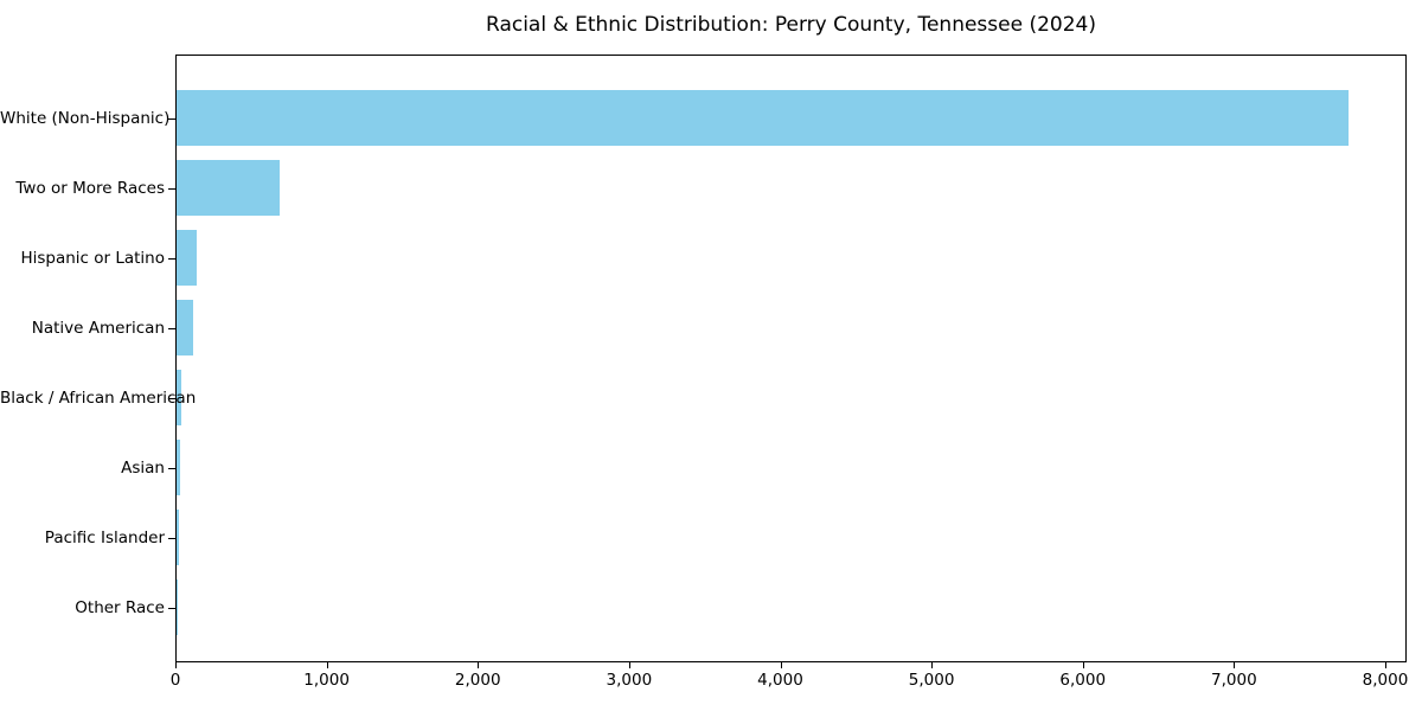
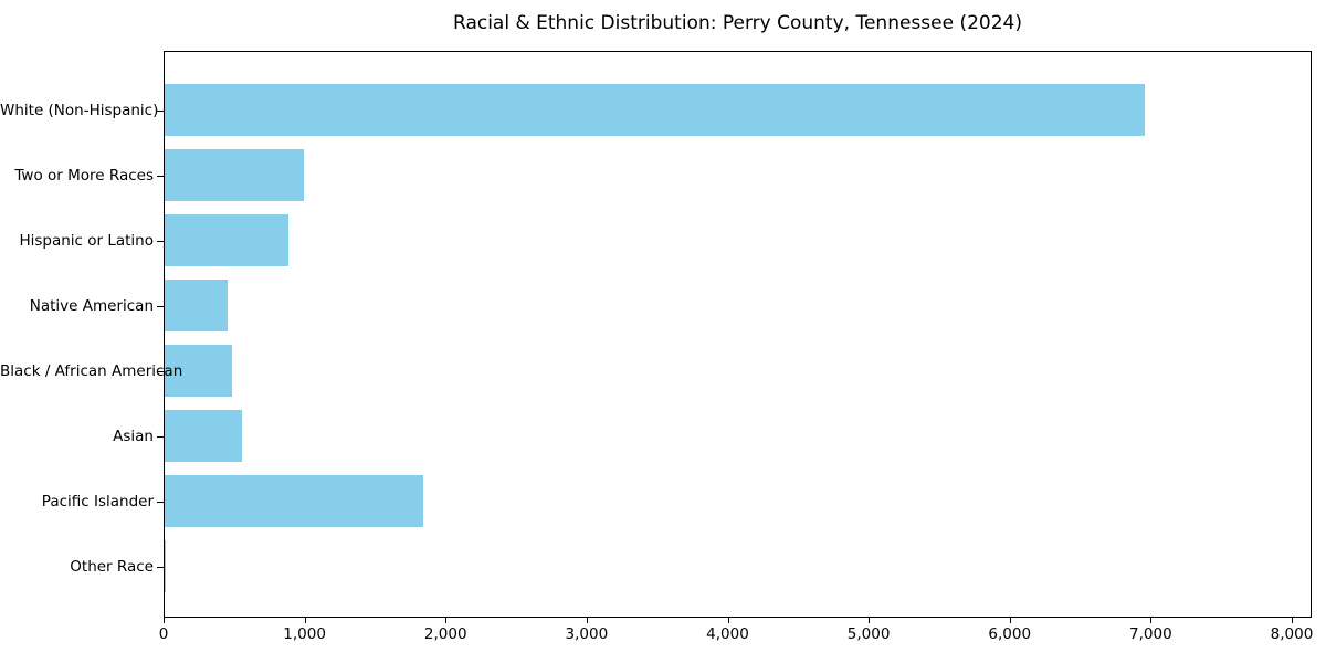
White (Non-Hispanic): 7750 -> 6950
Two or More Races: 680 -> 990
Hispanic or Latino: 130 -> 880
Native American: 110 -> 450
Black / African American: 30 -> 480
Asian: 20 -> 550
Pacific Islander: 20 -> 1830
